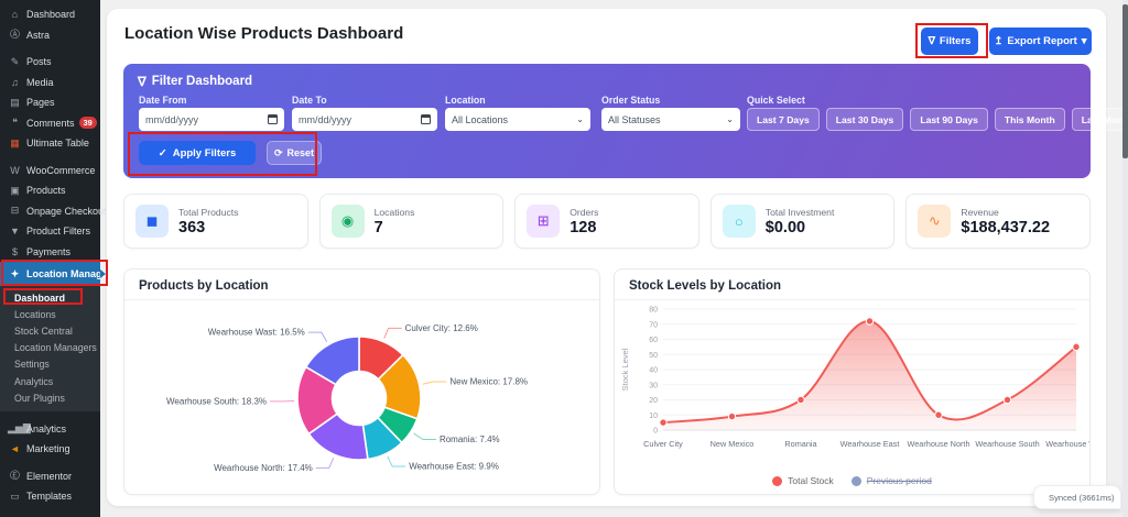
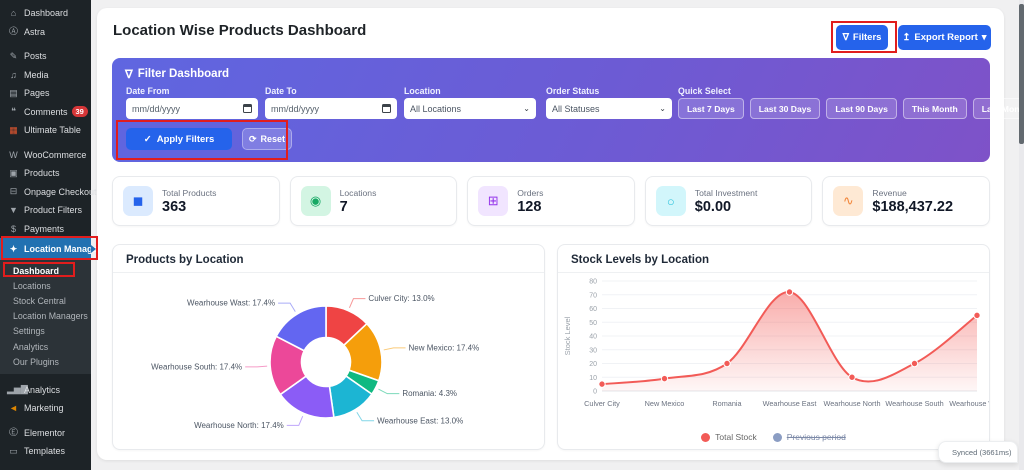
Products by Location/Culver City: 12.6% -> 13.0%
Products by Location/New Mexico: 17.8% -> 17.4%
Products by Location/Romania: 7.4% -> 4.3%
Products by Location/Wearhouse East: 9.9% -> 13.0%
Products by Location/Wearhouse South: 18.3% -> 17.4%
Products by Location/Wearhouse Wast: 16.5% -> 17.4%
